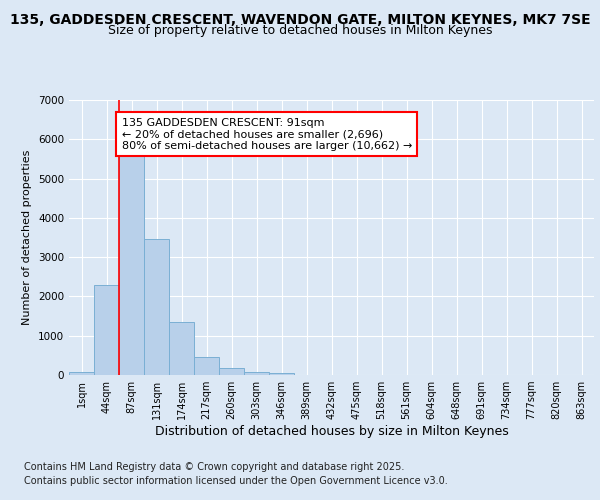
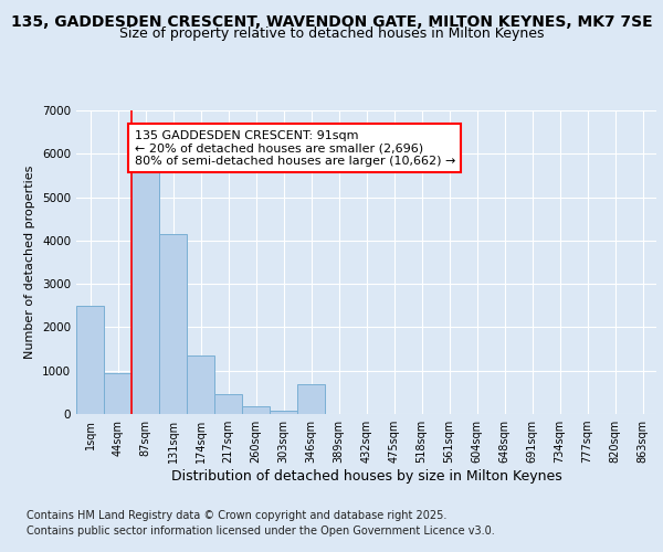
1sqm: 80 -> 2500
44sqm: 2300 -> 950
131sqm: 3450 -> 4150
346sqm: 50 -> 700
